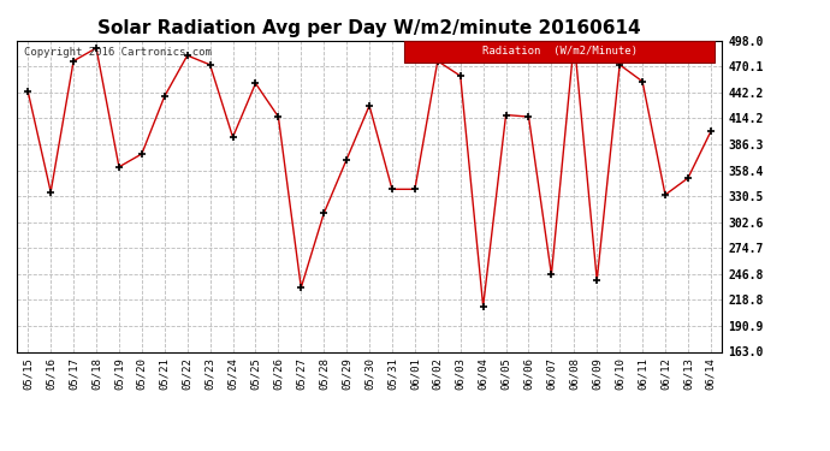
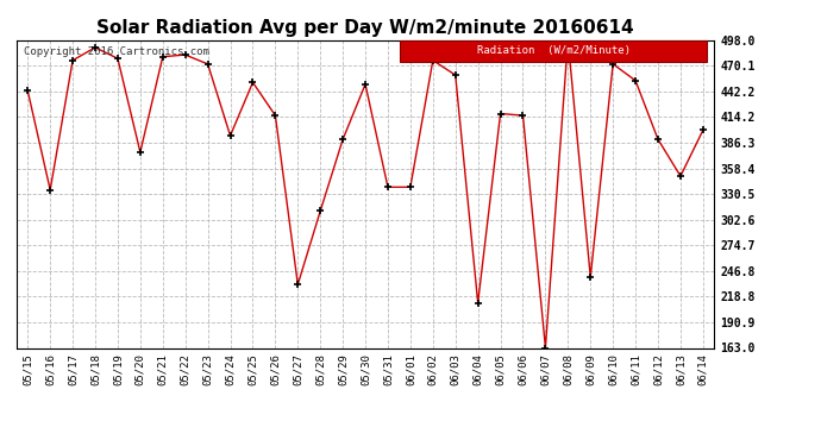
05/19: 362 -> 478
05/21: 438 -> 480
05/29: 370 -> 390
05/30: 428 -> 450
06/07: 246 -> 163
06/12: 332 -> 390
